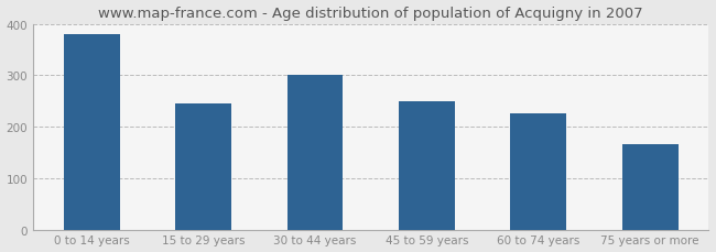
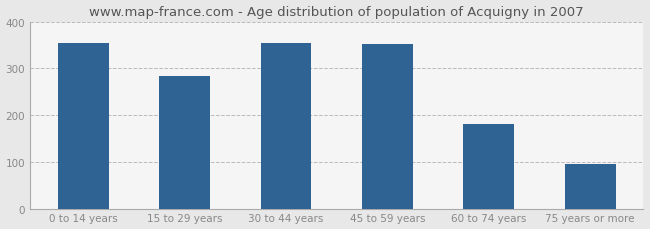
0 to 14 years: 380 -> 355
15 to 29 years: 245 -> 283
30 to 44 years: 300 -> 355
45 to 59 years: 250 -> 352
60 to 74 years: 225 -> 180
75 years or more: 165 -> 96
